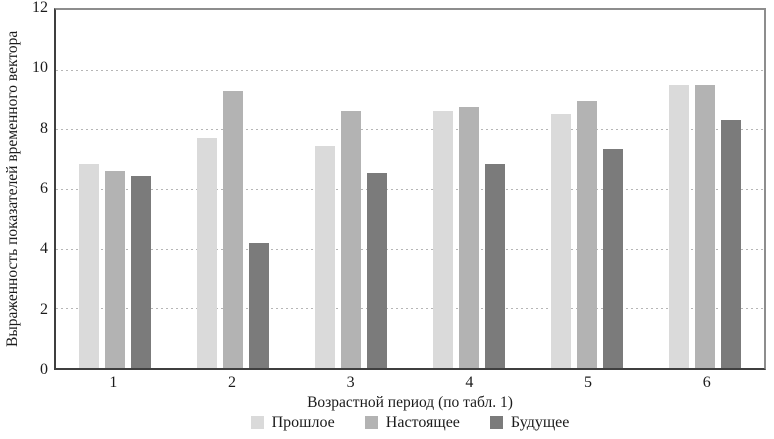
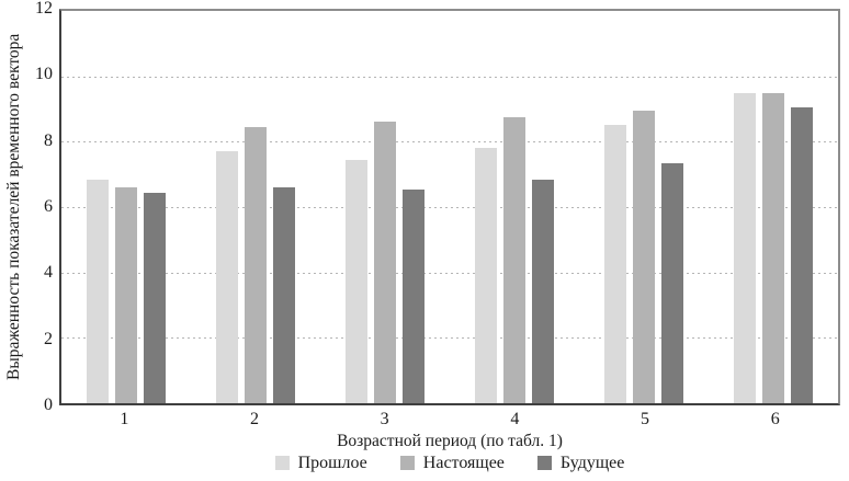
Настоящее/2: 9.3 -> 8.4
Будущее/2: 4.2 -> 6.6
Прошлое/4: 8.6 -> 7.8
Будущее/6: 8.3 -> 9.1
